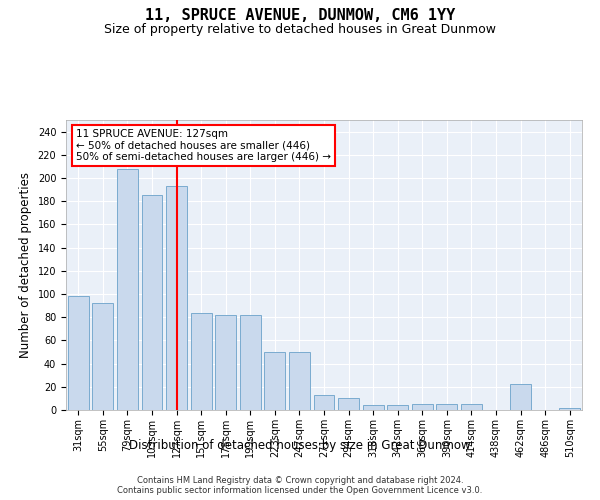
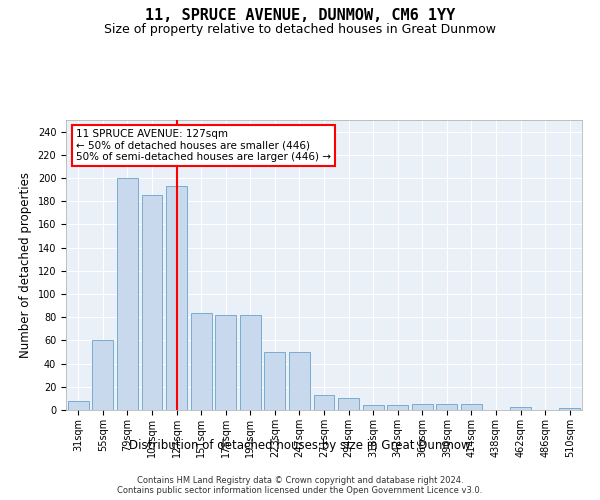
31sqm: 98 -> 8
55sqm: 92 -> 60
79sqm: 208 -> 200
462sqm: 22 -> 3
